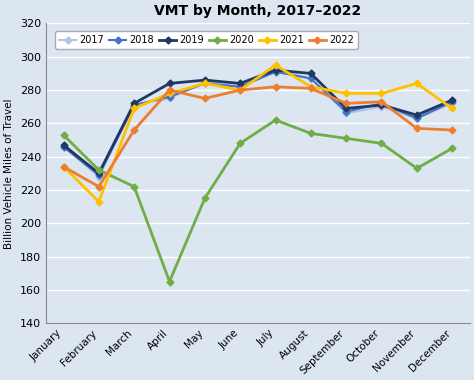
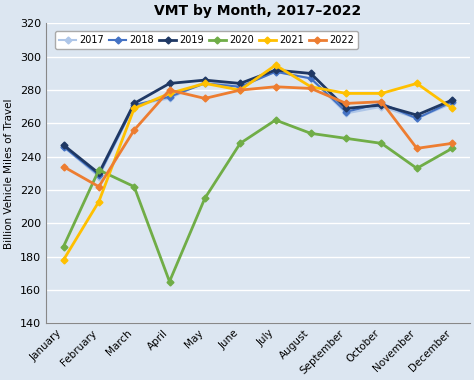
2020/January: 253 -> 186
2021/January: 234 -> 178
2022/November: 257 -> 245
2022/December: 256 -> 248
